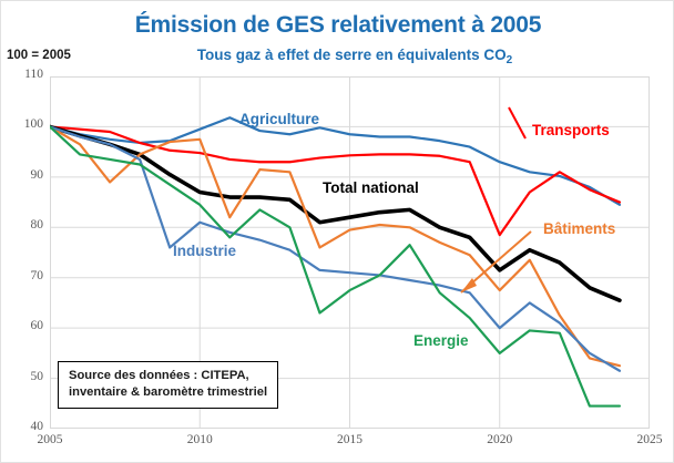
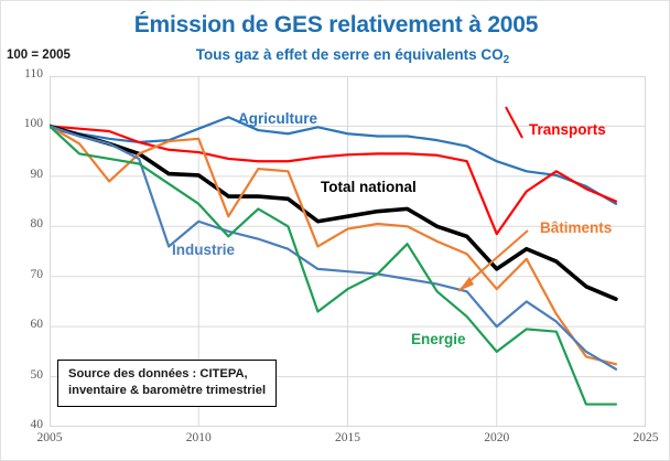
Total national/2010: 87 -> 90
